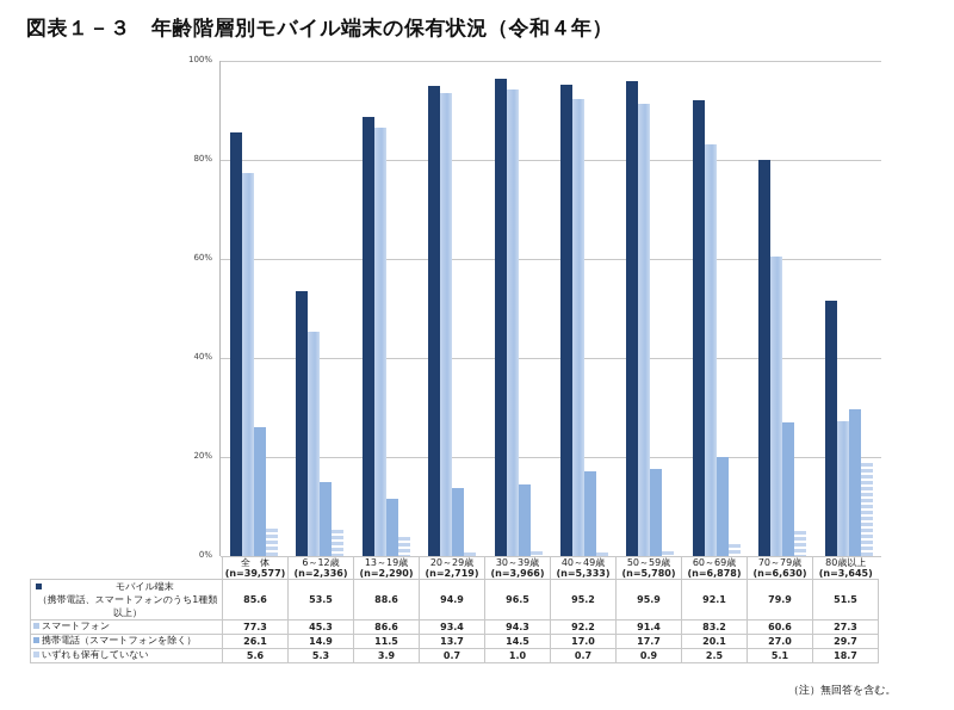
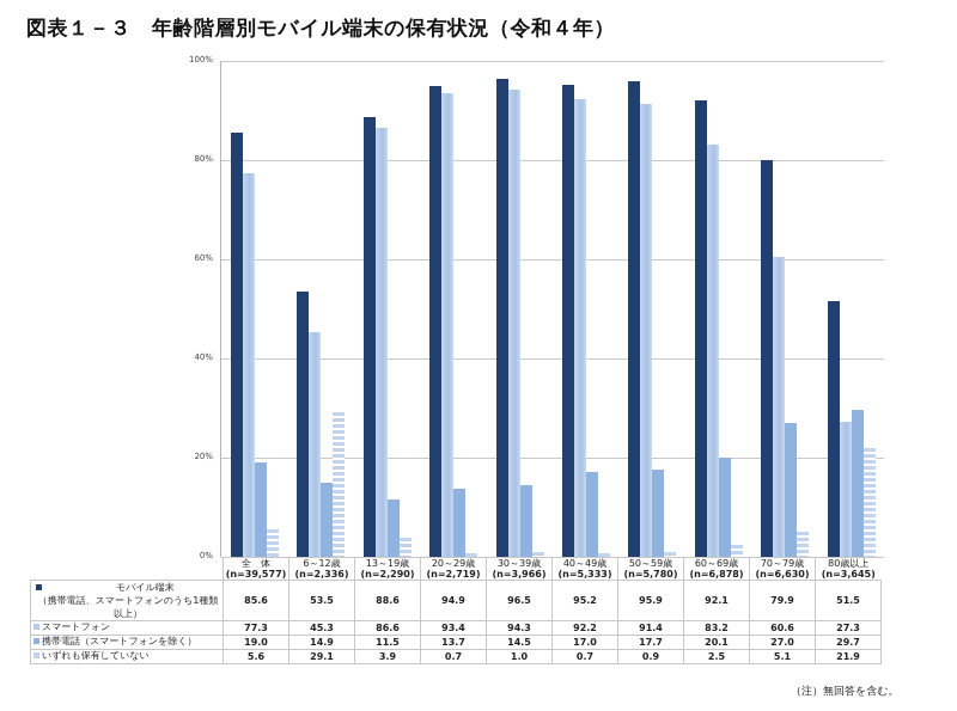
携帯電話（スマートフォンを除く）/全 体: 26.1 -> 19.0
いずれも保有していない/6～12歳: 5.3 -> 29.1
いずれも保有していない/80歳以上: 18.7 -> 21.9
